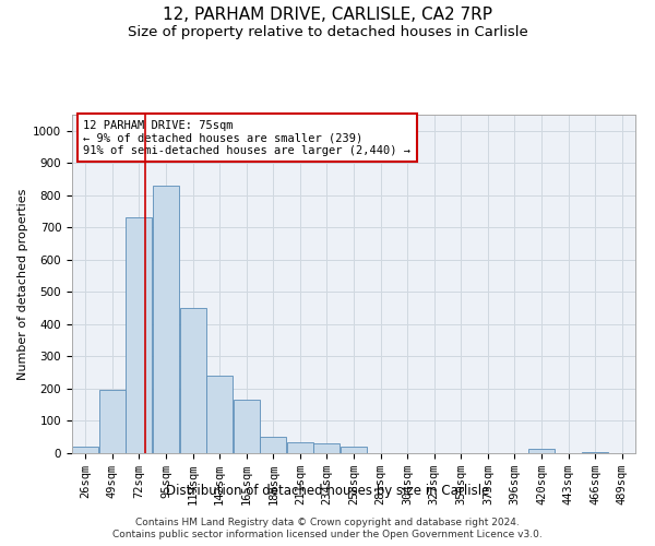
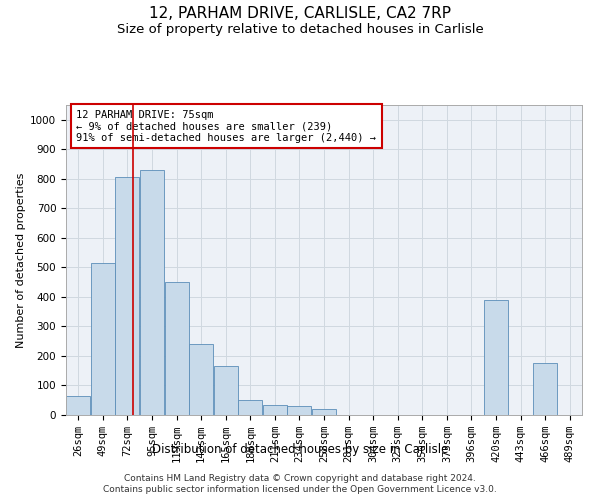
26sqm: 20 -> 65
49sqm: 195 -> 515
72sqm: 730 -> 805
420sqm: 15 -> 390
466sqm: 5 -> 175
